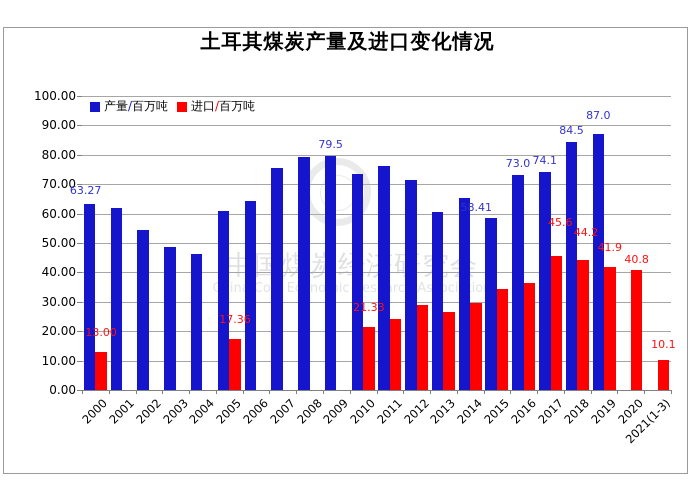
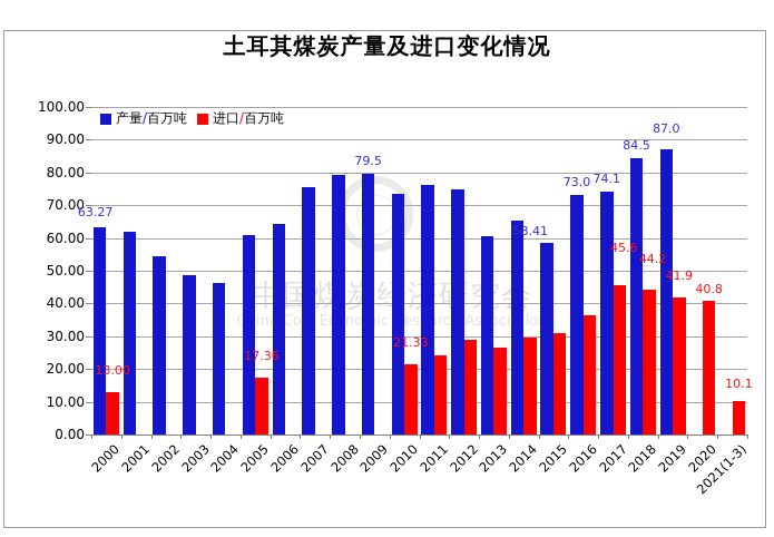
产量/百万吨/2012: 72 -> 75
进口/百万吨/2015: 34 -> 31
